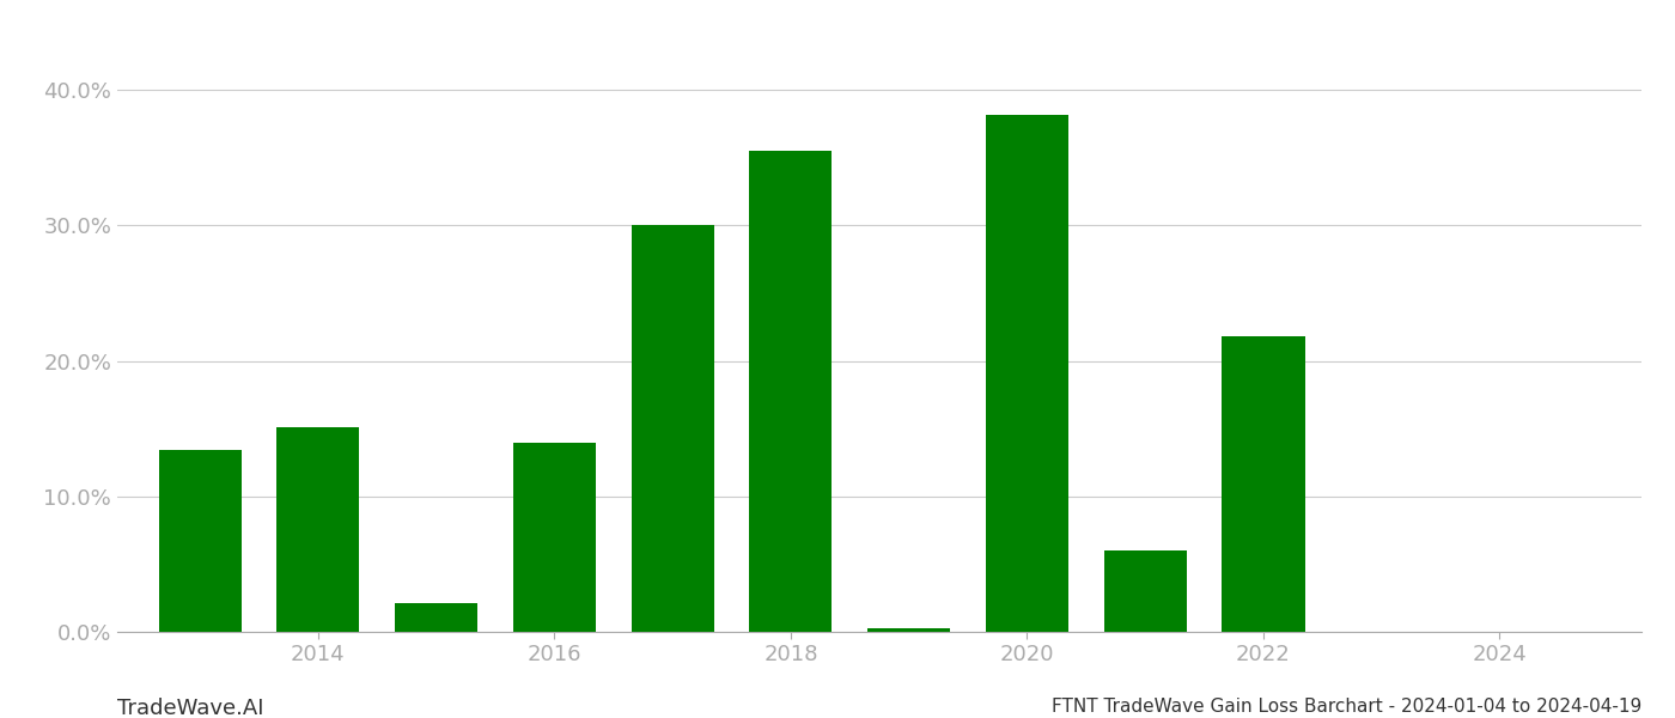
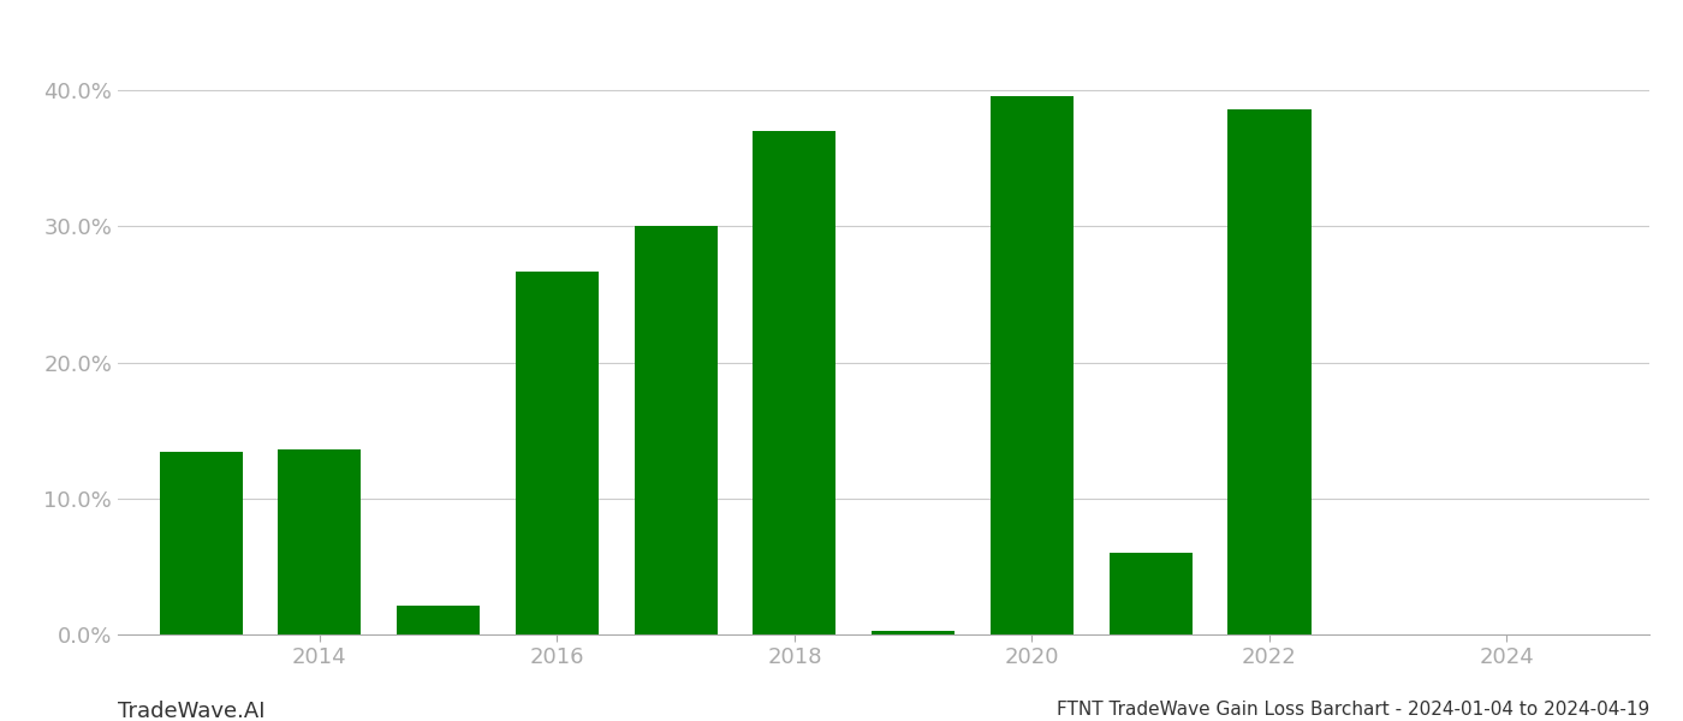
2014: 15.1% -> 13.6%
2016: 14.0% -> 26.7%
2018: 35.5% -> 37.0%
2020: 38.2% -> 39.6%
2022: 21.8% -> 38.6%
